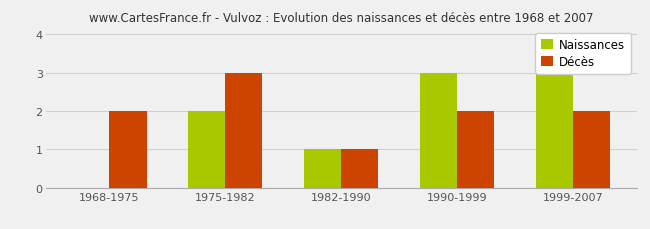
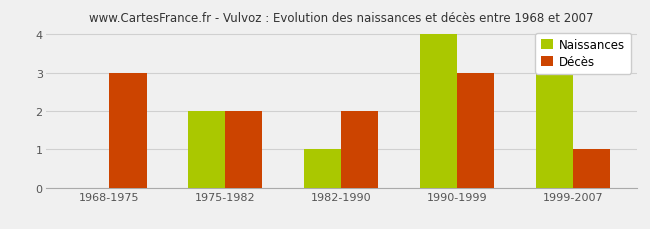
Décès/1968-1975: 2 -> 3
Décès/1975-1982: 3 -> 2
Décès/1982-1990: 1 -> 2
Naissances/1990-1999: 3 -> 4
Décès/1990-1999: 2 -> 3
Décès/1999-2007: 2 -> 1
